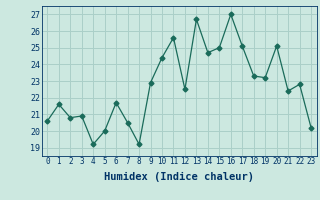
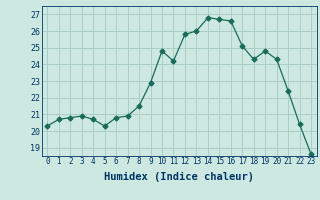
0: 20.6 -> 20.3
1: 21.6 -> 20.7
4: 19.2 -> 20.7
5: 20.0 -> 20.3
6: 21.7 -> 20.8
7: 20.5 -> 20.9
8: 19.2 -> 21.5
10: 24.4 -> 24.8
11: 25.6 -> 24.2
12: 22.5 -> 25.8
13: 26.7 -> 26.0
14: 24.7 -> 26.8
15: 25.0 -> 26.7
16: 27.0 -> 26.6
18: 23.3 -> 24.3
19: 23.2 -> 24.8
20: 25.1 -> 24.3
22: 22.8 -> 20.4
23: 20.2 -> 18.6
